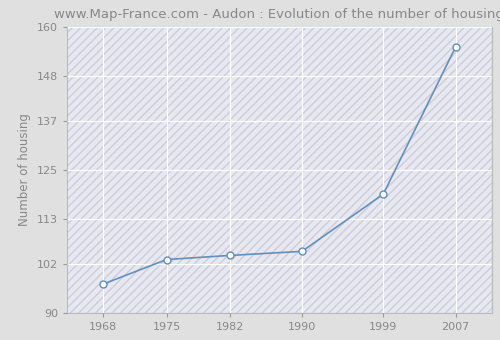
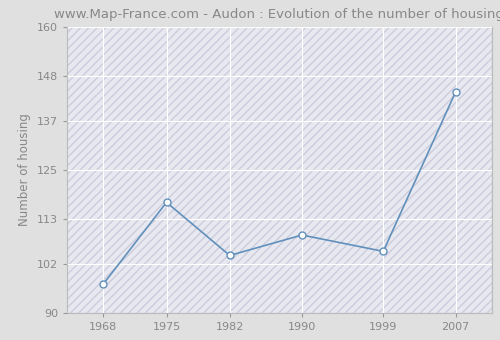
1975: 103 -> 117
1990: 105 -> 109
1999: 119 -> 105
2007: 155 -> 144
